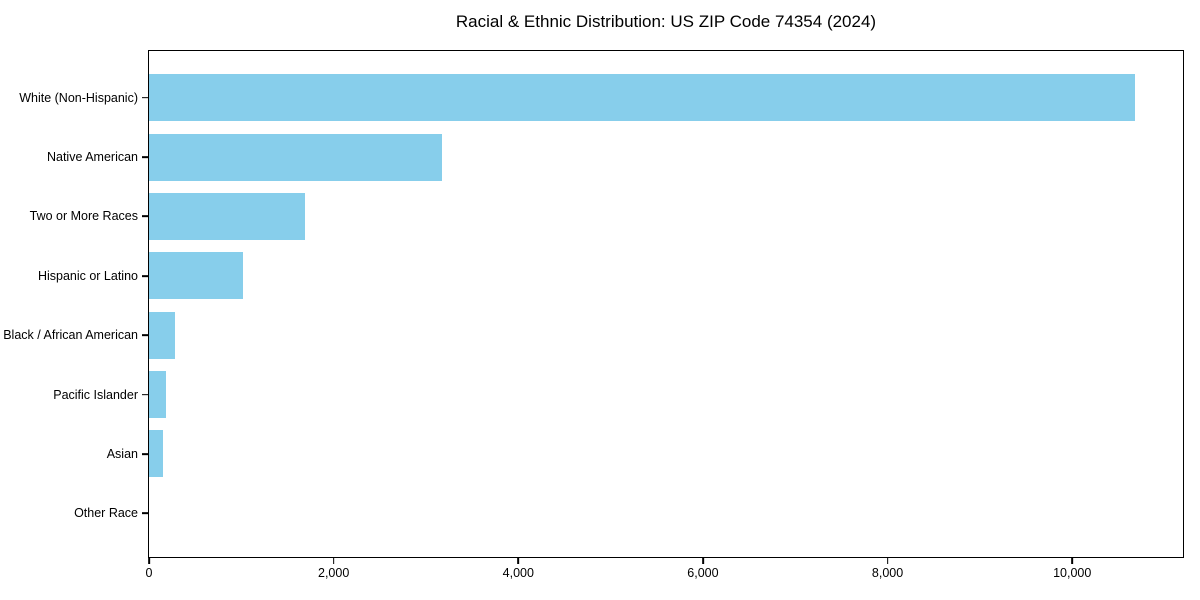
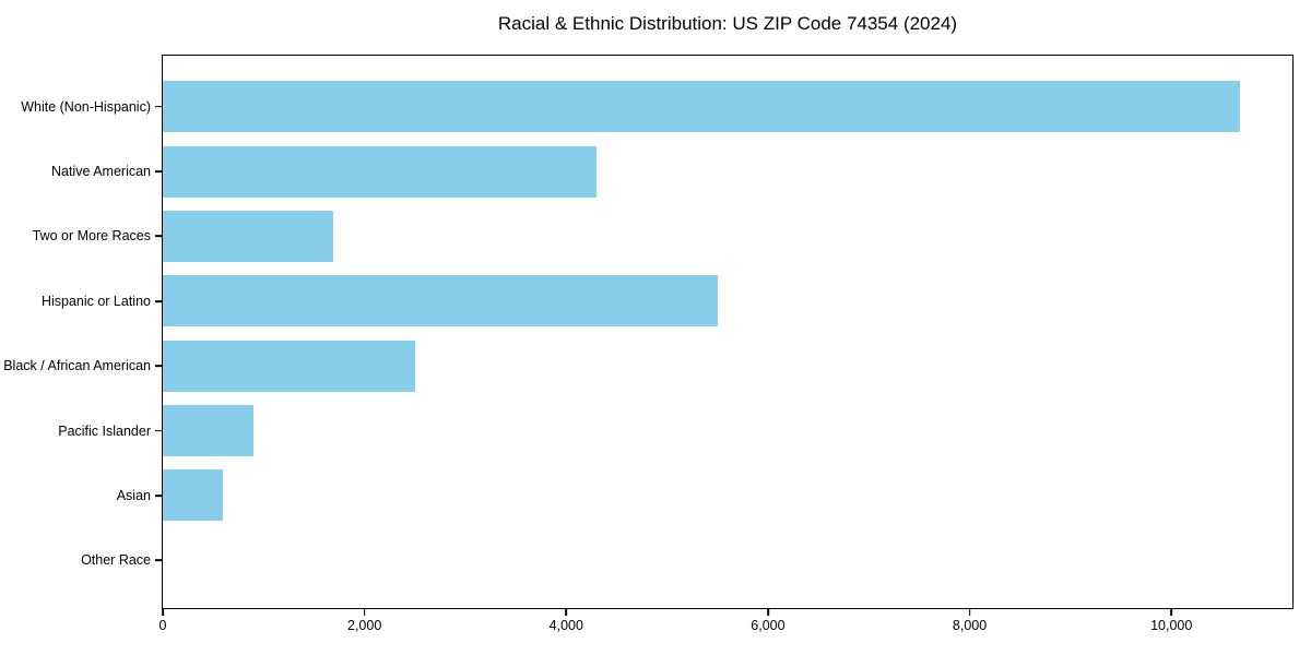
Native American: 3200 -> 4300
Hispanic or Latino: 1000 -> 5500
Black / African American: 300 -> 2500
Pacific Islander: 200 -> 900
Asian: 200 -> 600
